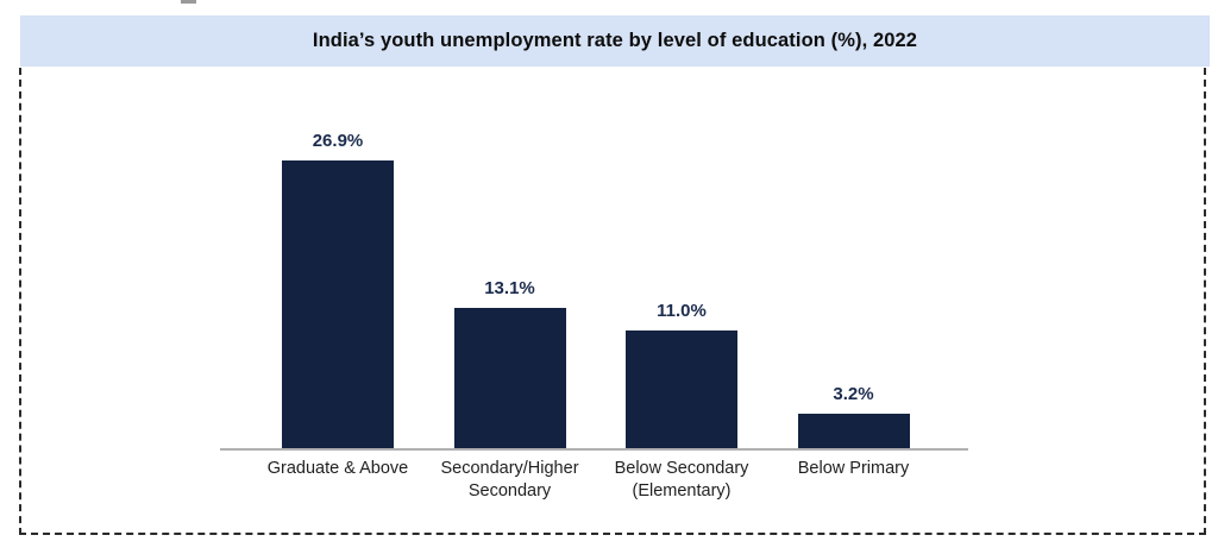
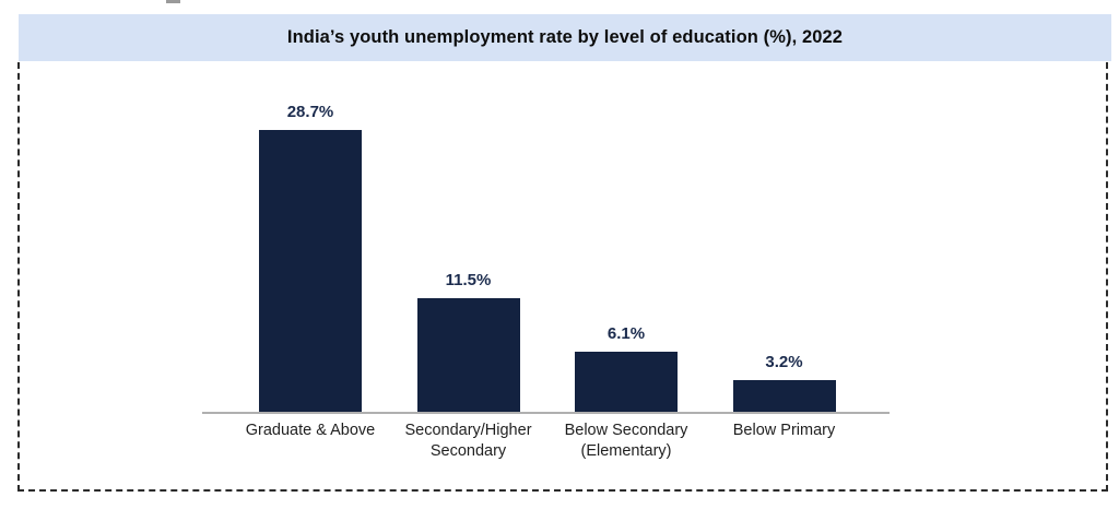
Graduate & Above: 26.9% -> 28.7%
Secondary/Higher Secondary: 13.1% -> 11.5%
Below Secondary (Elementary): 11.0% -> 6.1%
